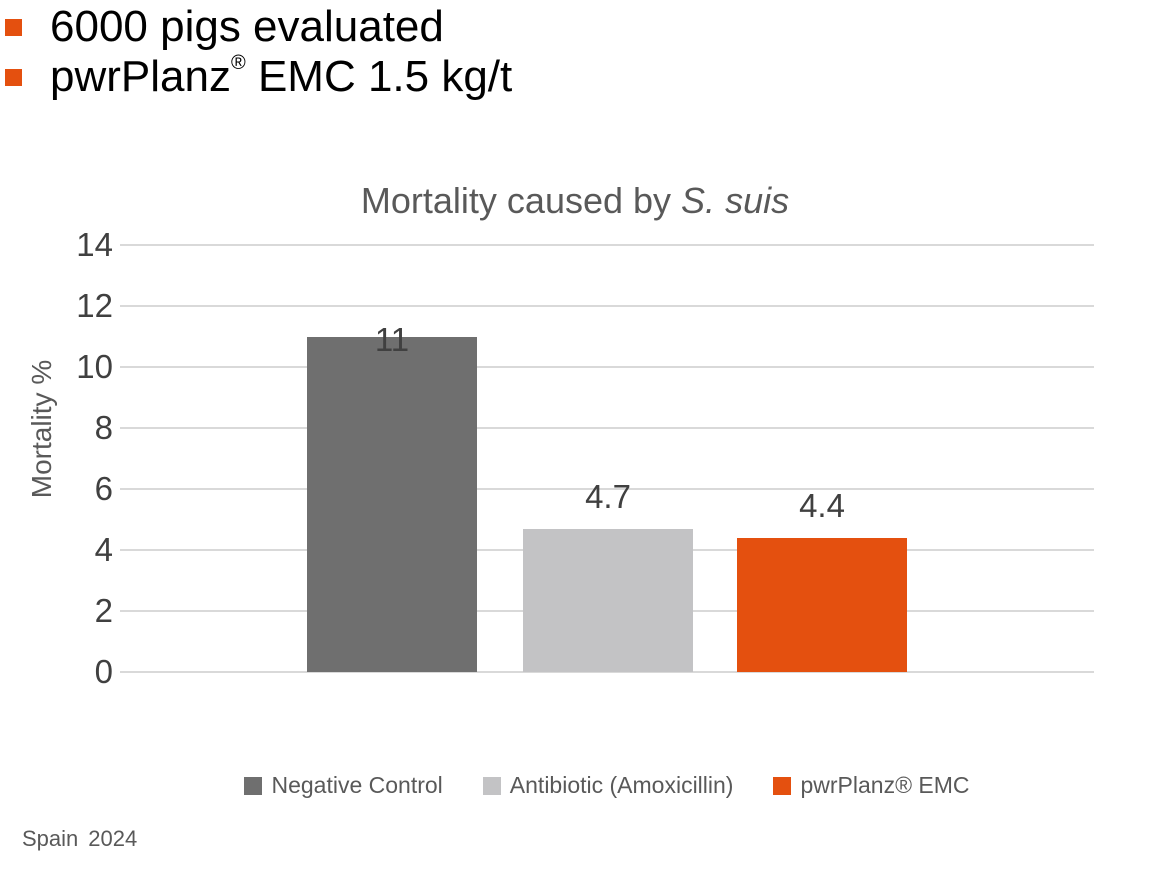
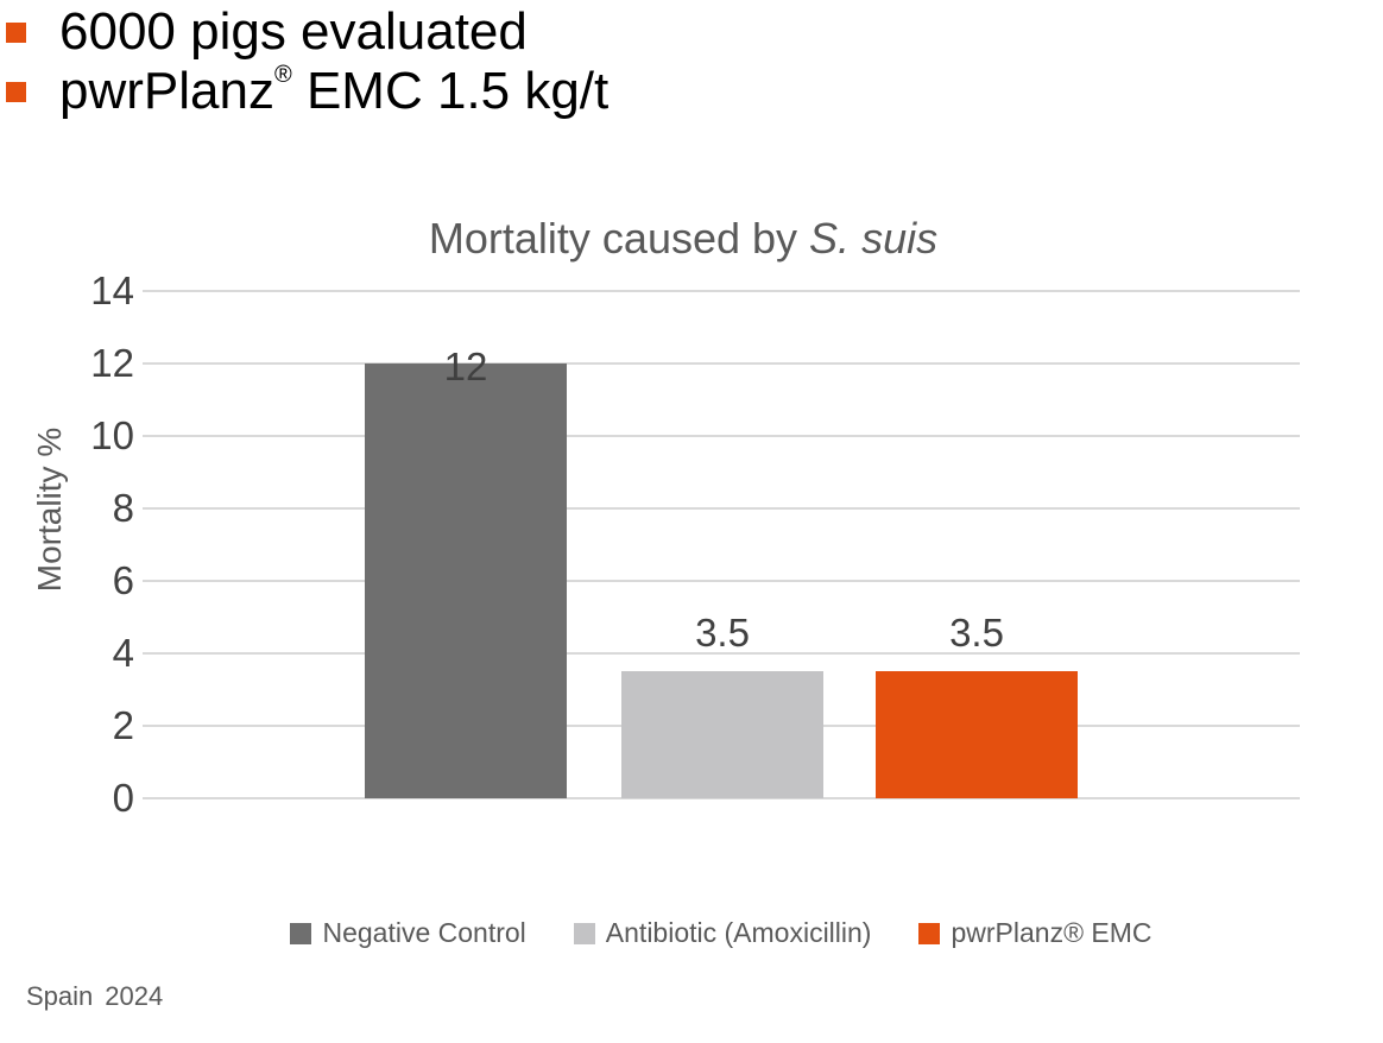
Negative Control: 11 -> 12
Antibiotic (Amoxicillin): 4.7 -> 3.5
pwrPlanz® EMC: 4.4 -> 3.5
